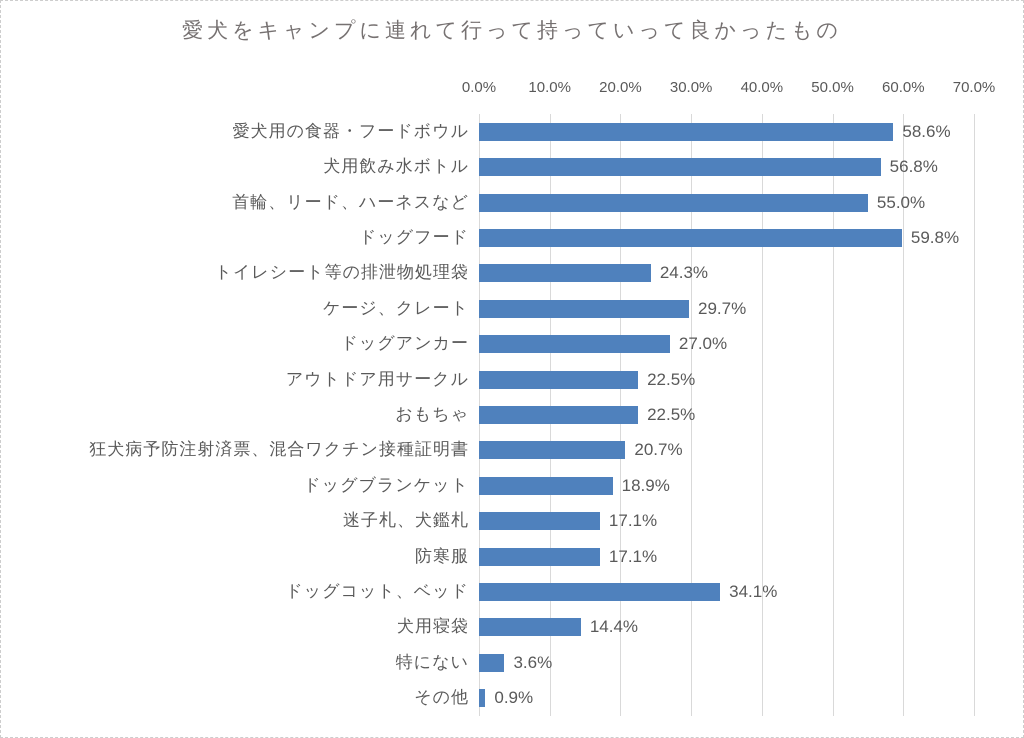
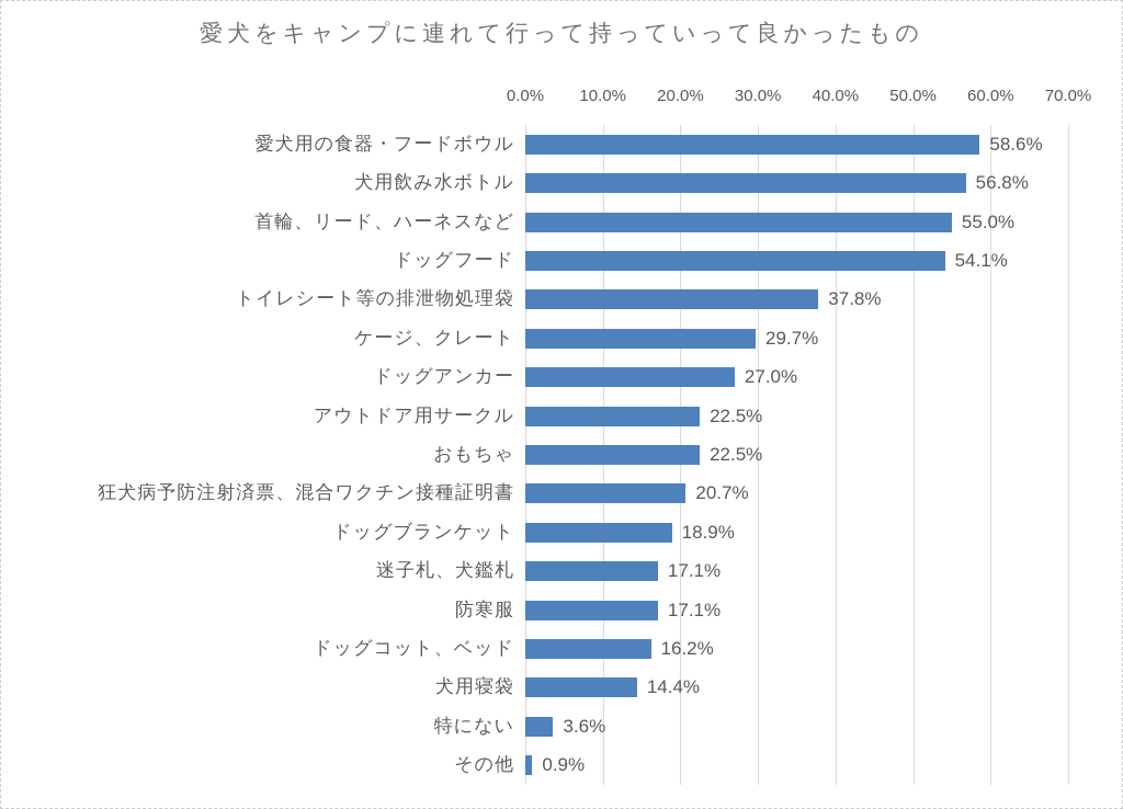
ドッグフード: 59.8% -> 54.1%
トイレシート等の排泄物処理袋: 24.3% -> 37.8%
ドッグコット、ベッド: 34.1% -> 16.2%
